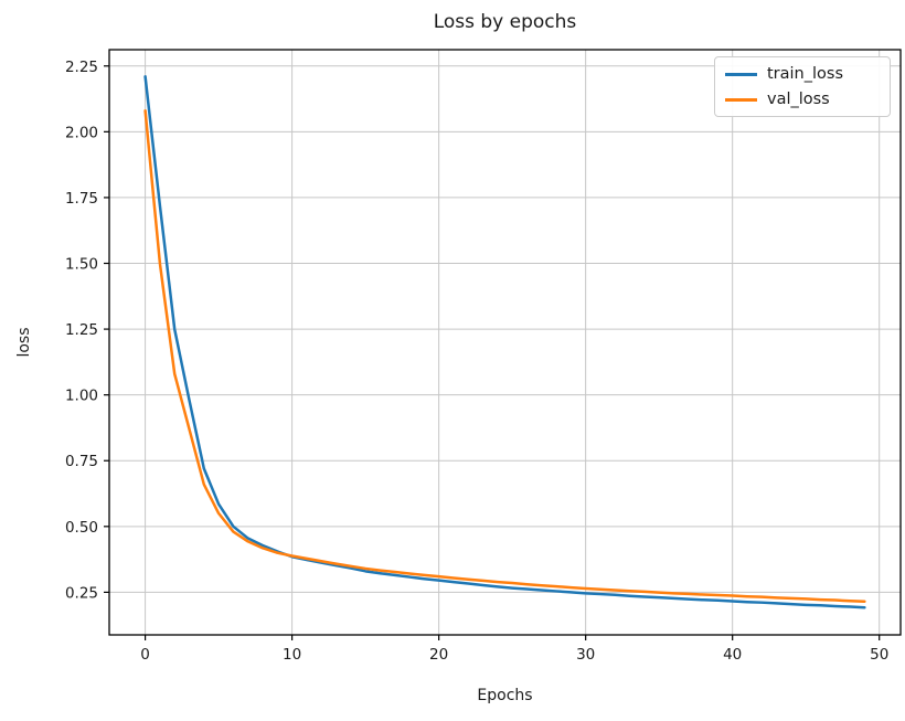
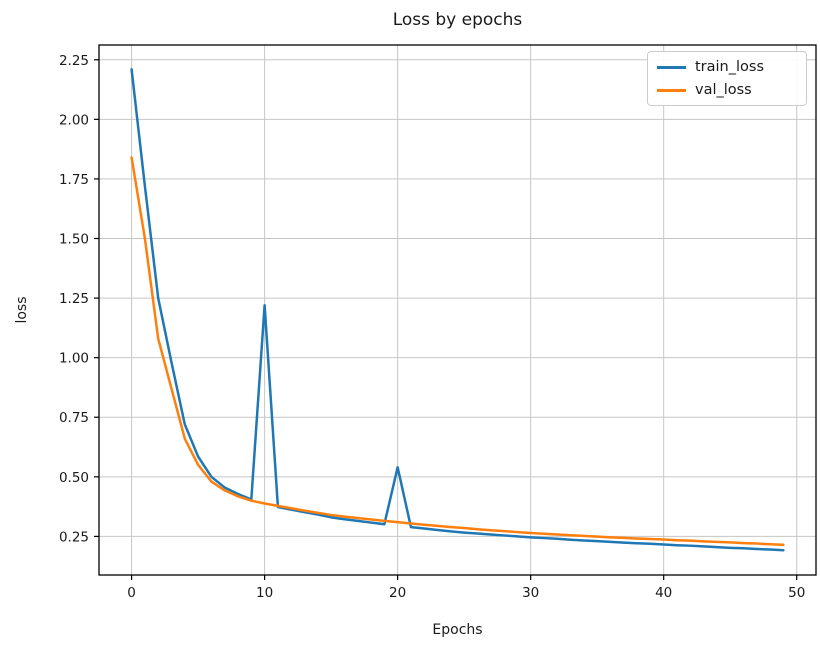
val_loss/0: 2.08 -> 1.84
train_loss/10: 0.39 -> 1.22
train_loss/20: 0.29 -> 0.54
